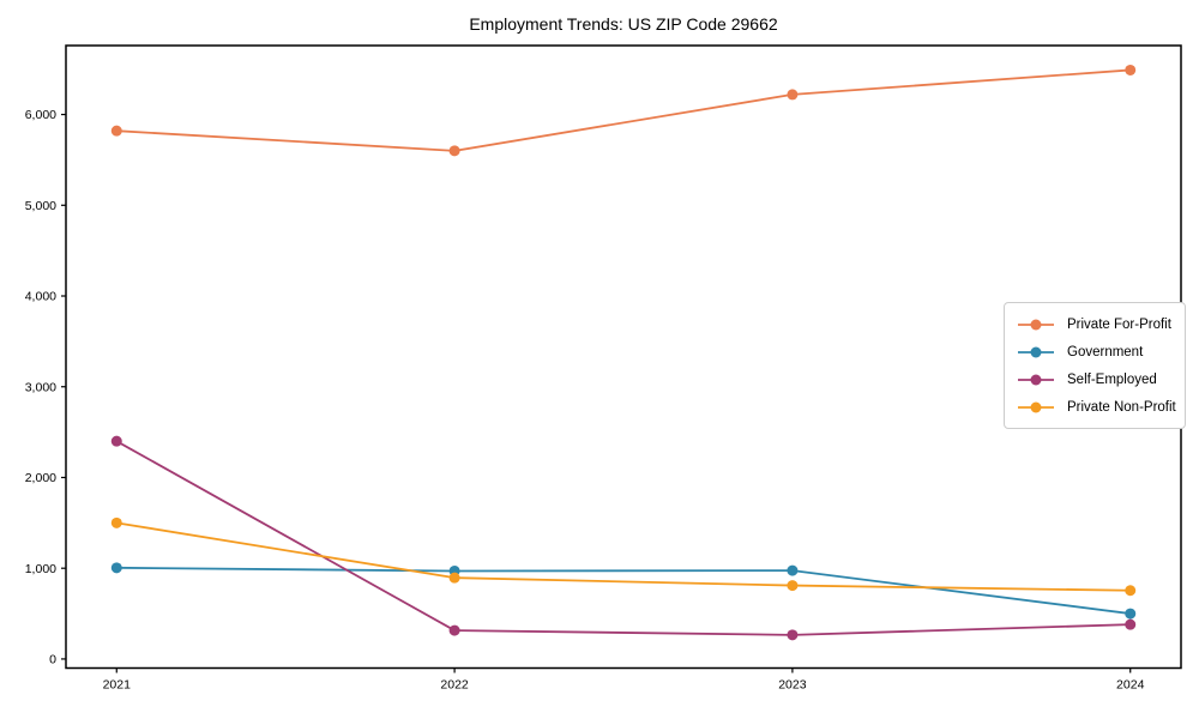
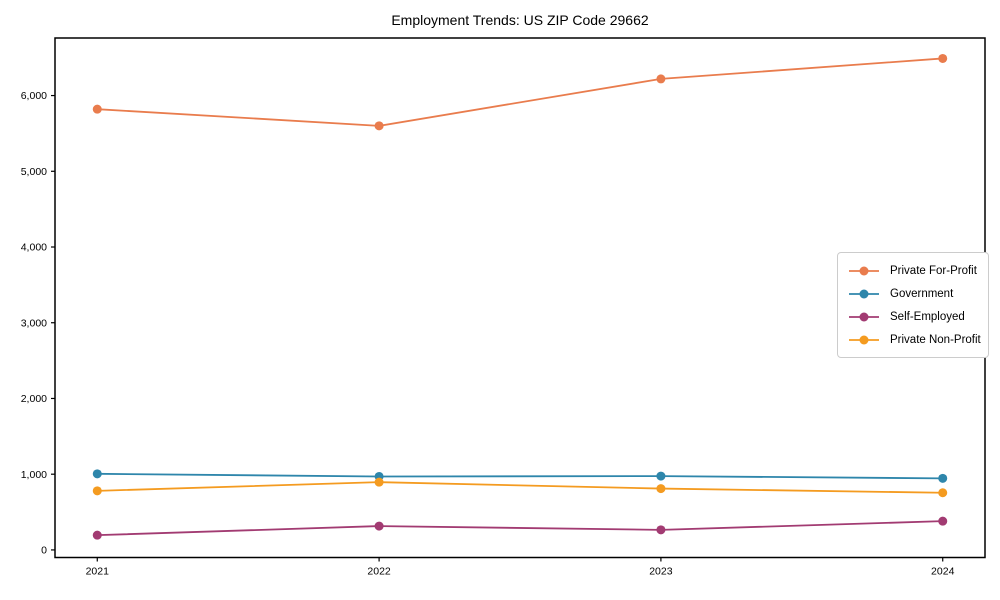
Self-Employed/2021: 2400 -> 200
Private Non-Profit/2021: 1500 -> 800
Government/2024: 500 -> 900
